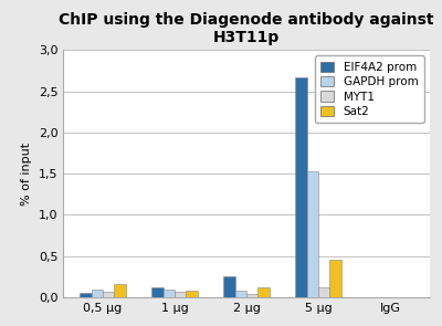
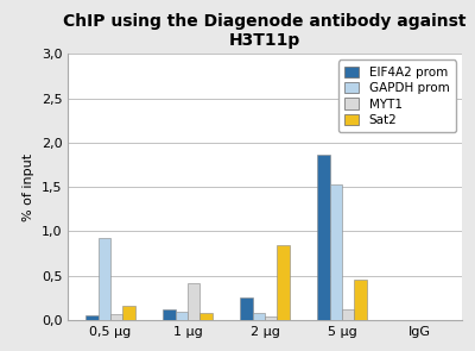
GAPDH prom/0,5 μg: 0,10 -> 0,92
MYT1/1 μg: 0,07 -> 0,42
Sat2/2 μg: 0,12 -> 0,84
EIF4A2 prom/5 μg: 2,67 -> 1,86
